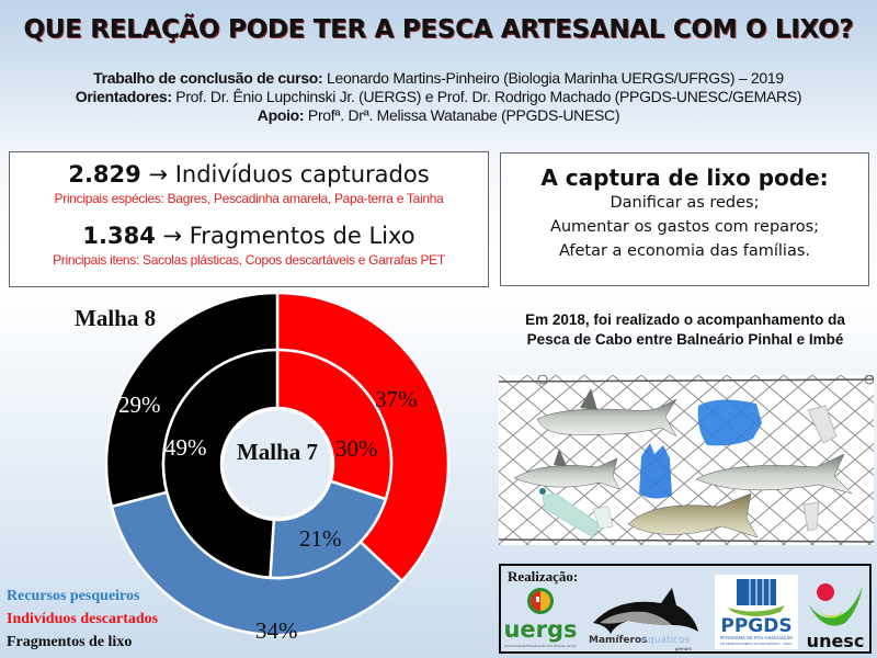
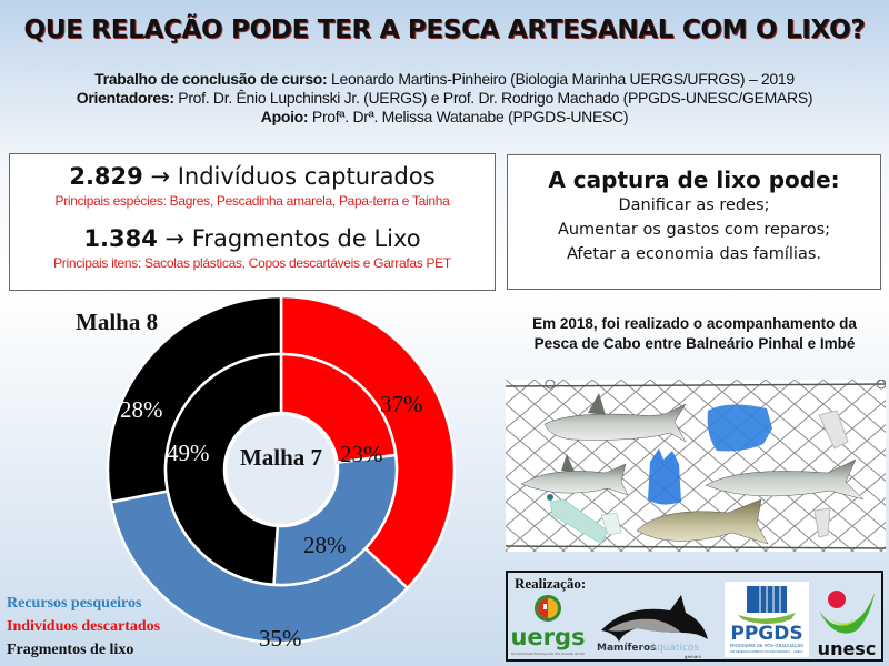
Malha 7/Indivíduos descartados: 30 -> 23
Malha 8/Recursos pesqueiros: 34 -> 35
Malha 7/Recursos pesqueiros: 21 -> 28
Malha 8/Fragmentos de lixo: 29 -> 28
